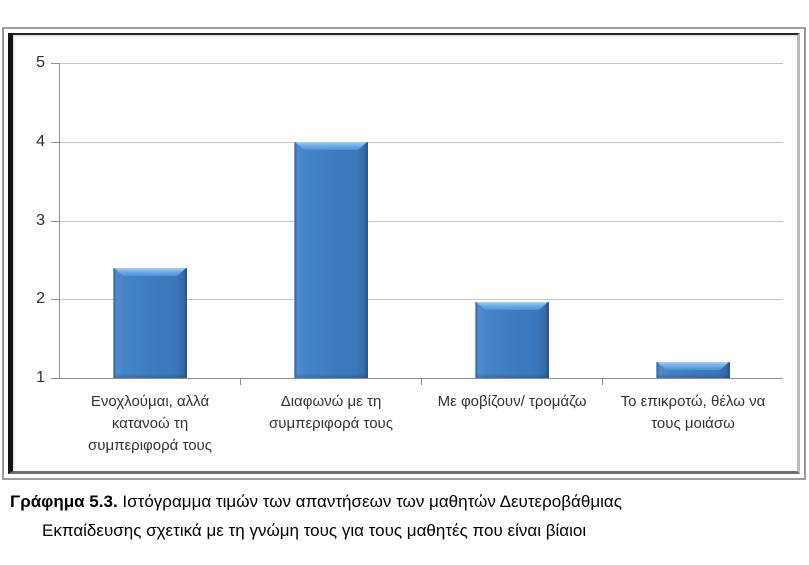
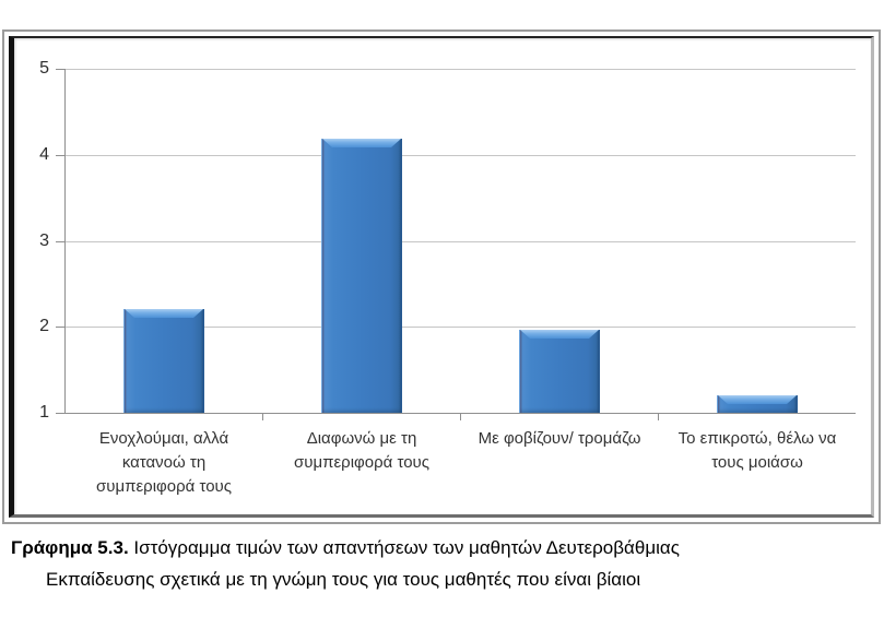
Ενοχλούμαι, αλλά κατανοώ τη συμπεριφορά τους: 2.4 -> 2.2
Διαφωνώ με τη συμπεριφορά τους: 4.0 -> 4.2
